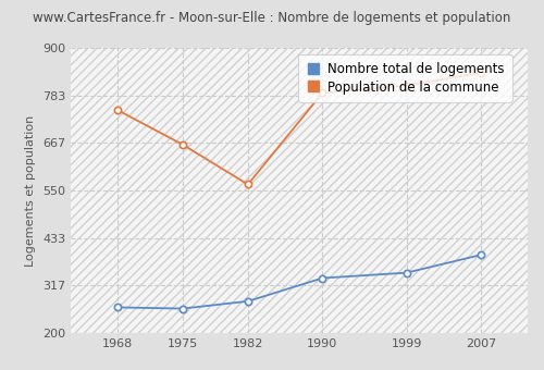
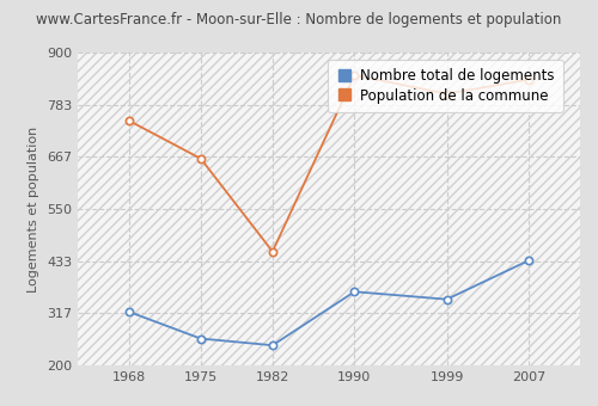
Nombre total de logements/1968: 263 -> 320
Nombre total de logements/1982: 278 -> 245
Population de la commune/1982: 565 -> 455
Nombre total de logements/1990: 335 -> 365
Population de la commune/1990: 790 -> 850
Nombre total de logements/2007: 392 -> 435
